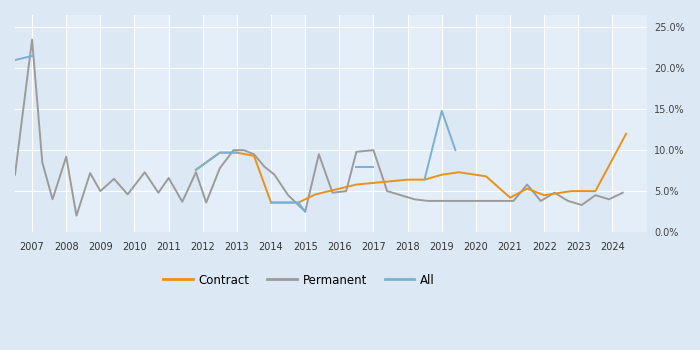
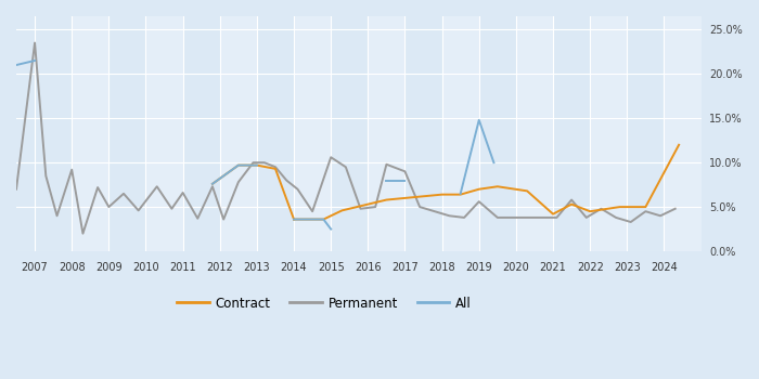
Permanent/2015: 2.5% -> 10.6%
Permanent/2017: 10.0% -> 9.0%
Permanent/2019: 3.8% -> 5.6%
